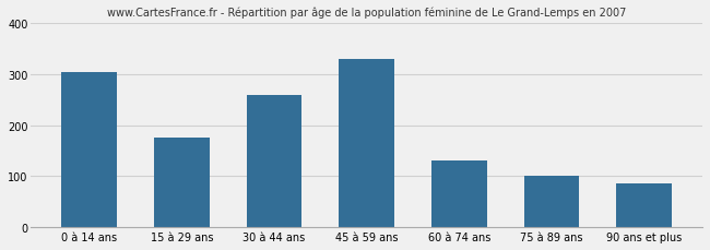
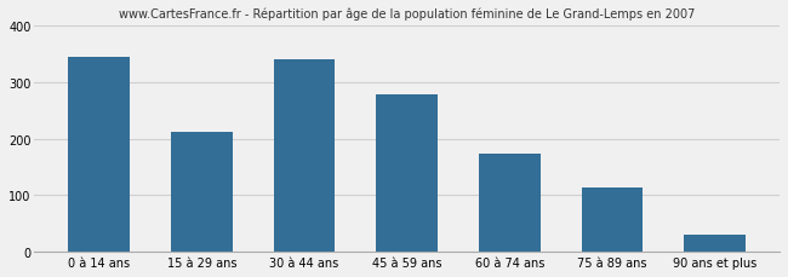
0 à 14 ans: 305 -> 345
15 à 29 ans: 175 -> 213
30 à 44 ans: 260 -> 341
45 à 59 ans: 330 -> 278
60 à 74 ans: 130 -> 173
75 à 89 ans: 100 -> 114
90 ans et plus: 85 -> 30
